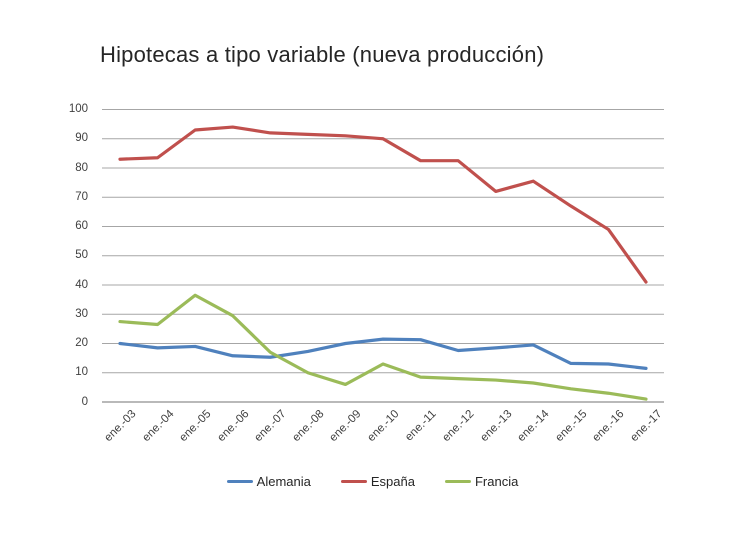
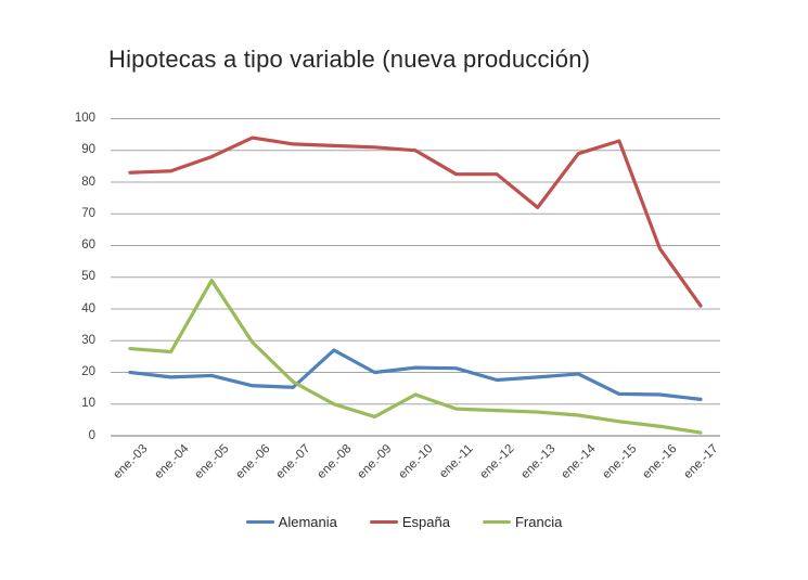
España/ene.-05: 93 -> 88
Francia/ene.-05: 36 -> 49
Alemania/ene.-08: 17 -> 27
España/ene.-14: 76 -> 89
España/ene.-15: 67 -> 93
